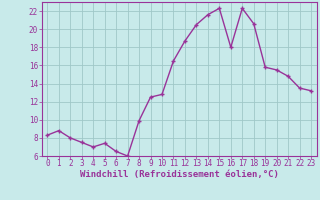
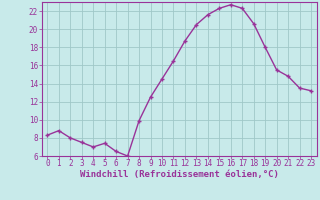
10: 12.8 -> 14.5
16: 18.0 -> 22.7
19: 15.8 -> 18.0
